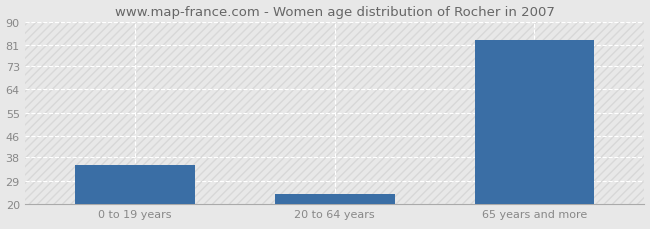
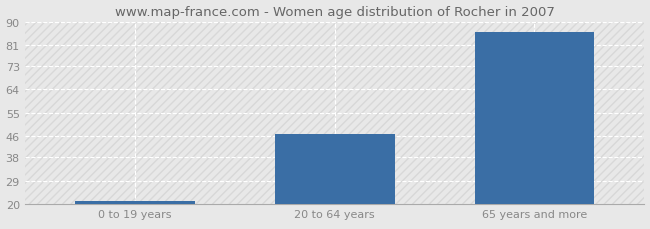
0 to 19 years: 35 -> 21
20 to 64 years: 24 -> 47
65 years and more: 83 -> 86
